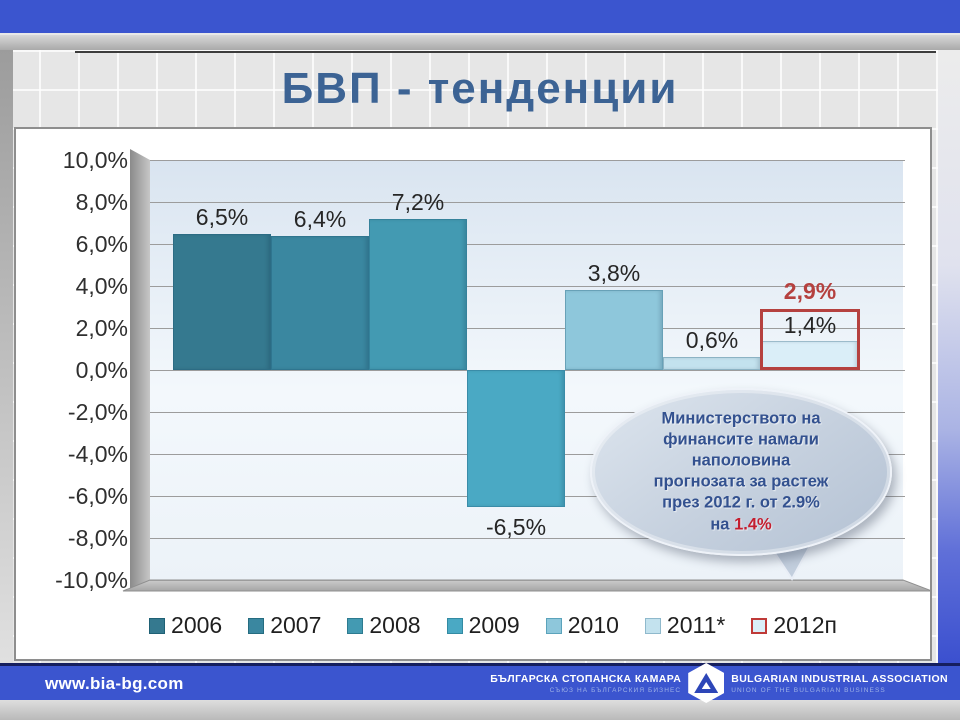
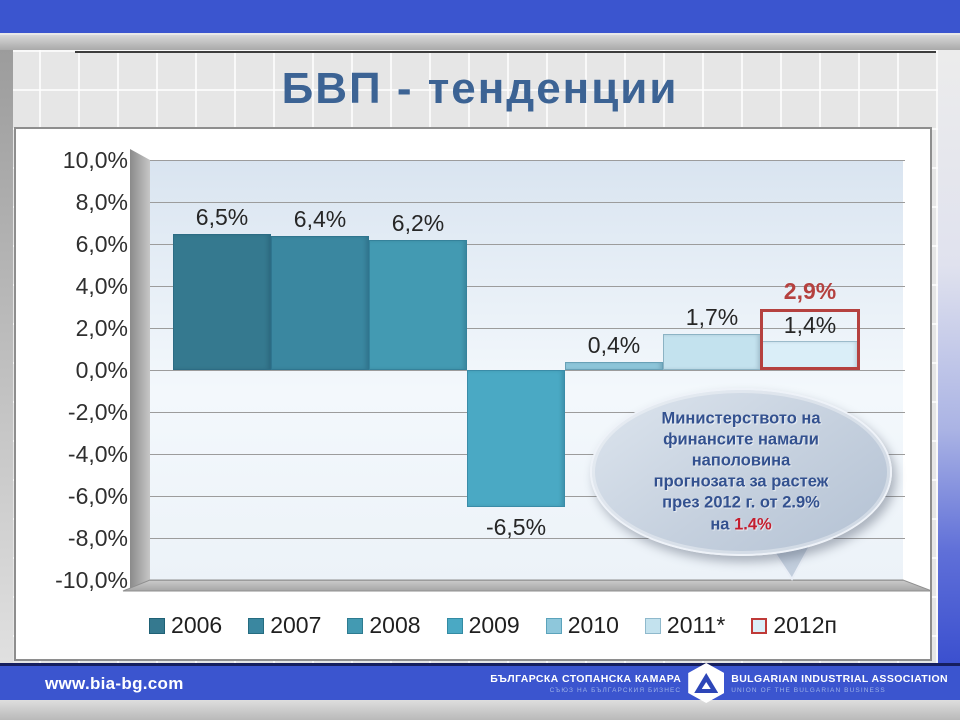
2008: 7,2% -> 6,2%
2010: 3,8% -> 0,4%
2011*: 0,6% -> 1,7%
